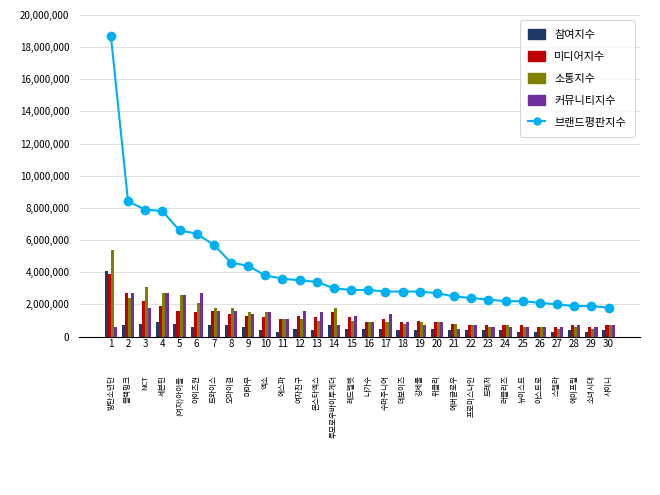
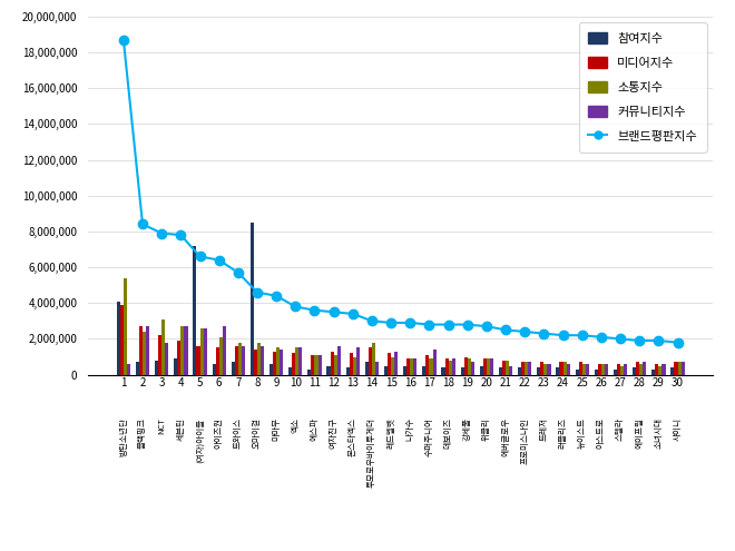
참여지수/5: 800,000 -> 7,200,000
참여지수/8: 700,000 -> 8,500,000
